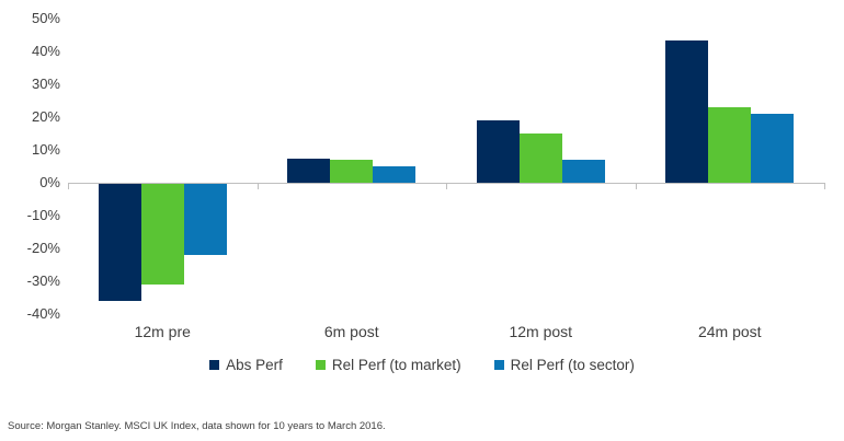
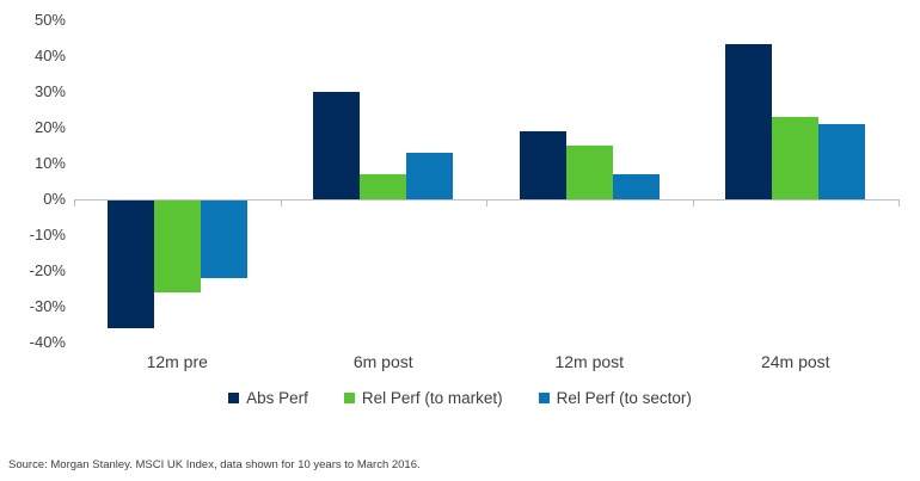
Rel Perf (to market)/12m pre: -31% -> -26%
Abs Perf/6m post: 8% -> 30%
Rel Perf (to sector)/6m post: 5% -> 13%
